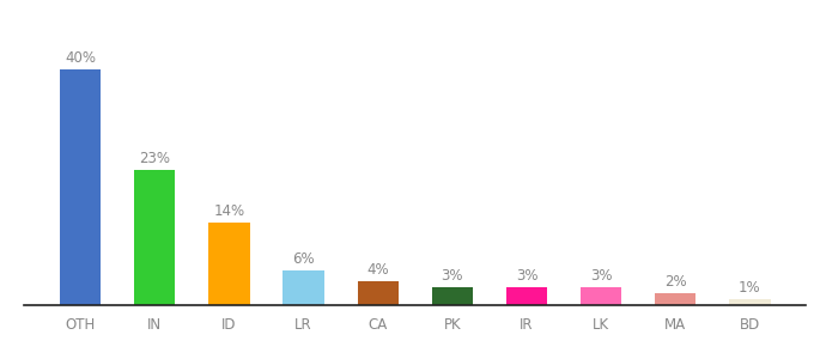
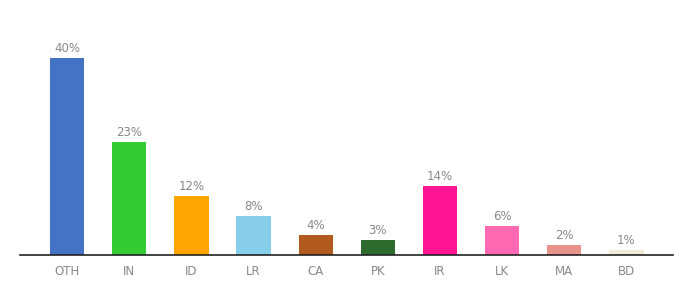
ID: 14% -> 12%
LR: 6% -> 8%
IR: 3% -> 14%
LK: 3% -> 6%
